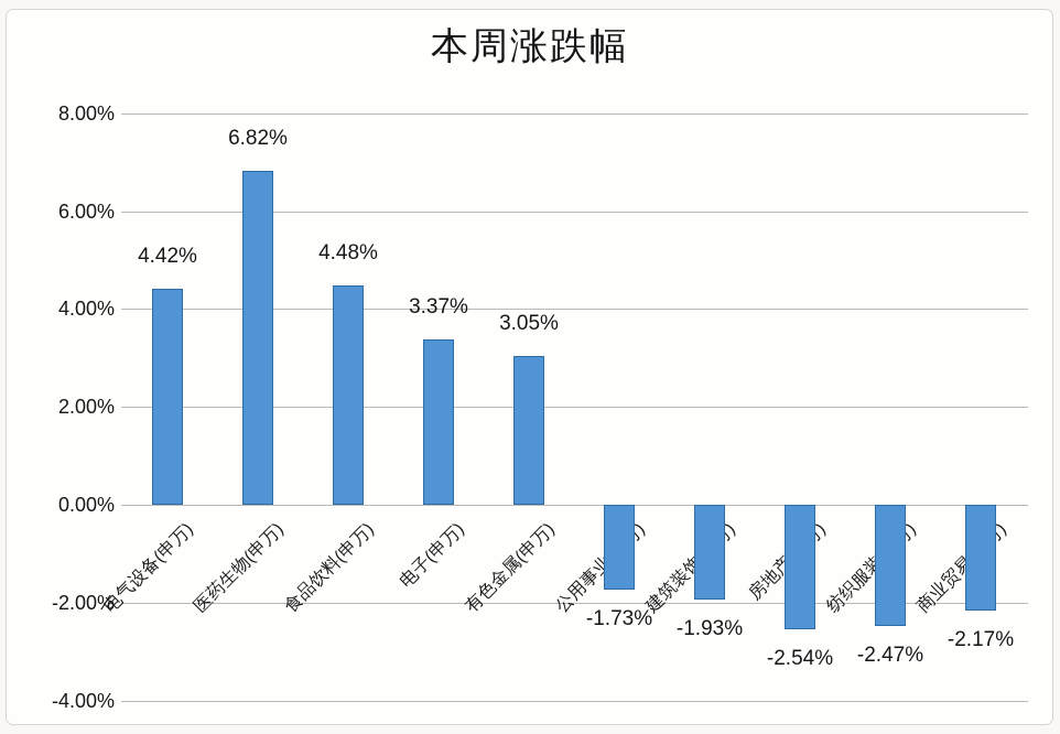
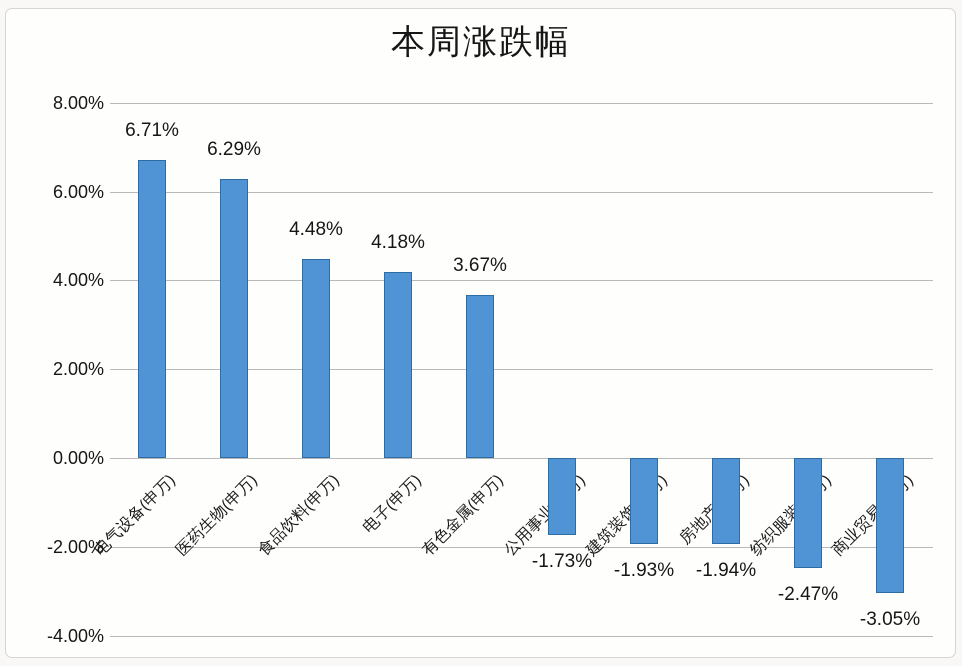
电气设备(申万): 4.42% -> 6.71%
医药生物(申万): 6.82% -> 6.29%
电子(申万): 3.37% -> 4.18%
有色金属(申万): 3.05% -> 3.67%
房地产(申万): -2.54% -> -1.94%
商业贸易(申万): -2.17% -> -3.05%
